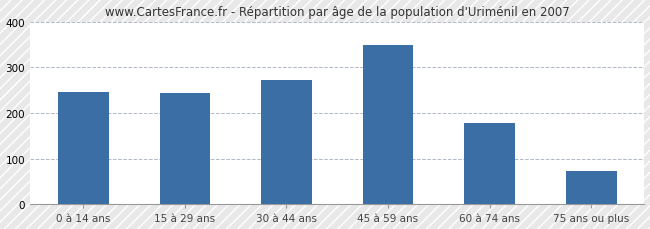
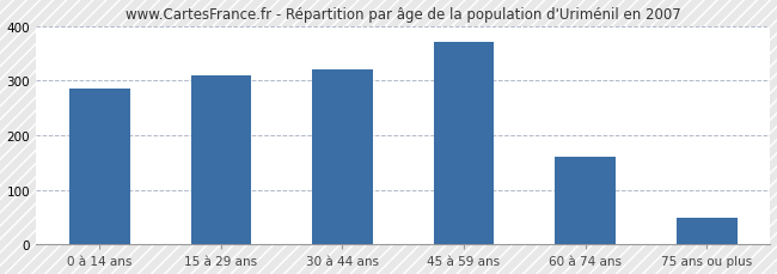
0 à 14 ans: 245 -> 285
15 à 29 ans: 244 -> 310
30 à 44 ans: 271 -> 320
45 à 59 ans: 349 -> 370
60 à 74 ans: 177 -> 160
75 ans ou plus: 73 -> 50
